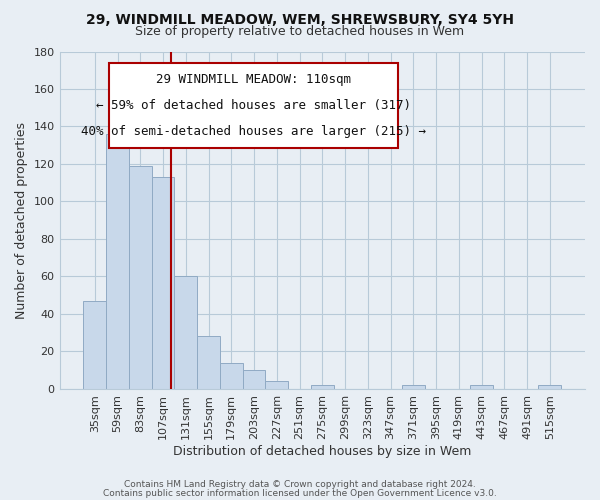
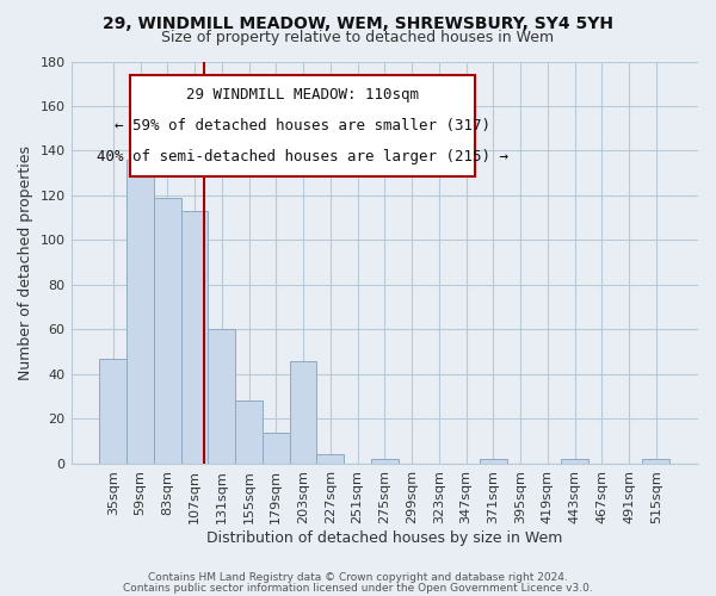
203sqm: 10 -> 46
